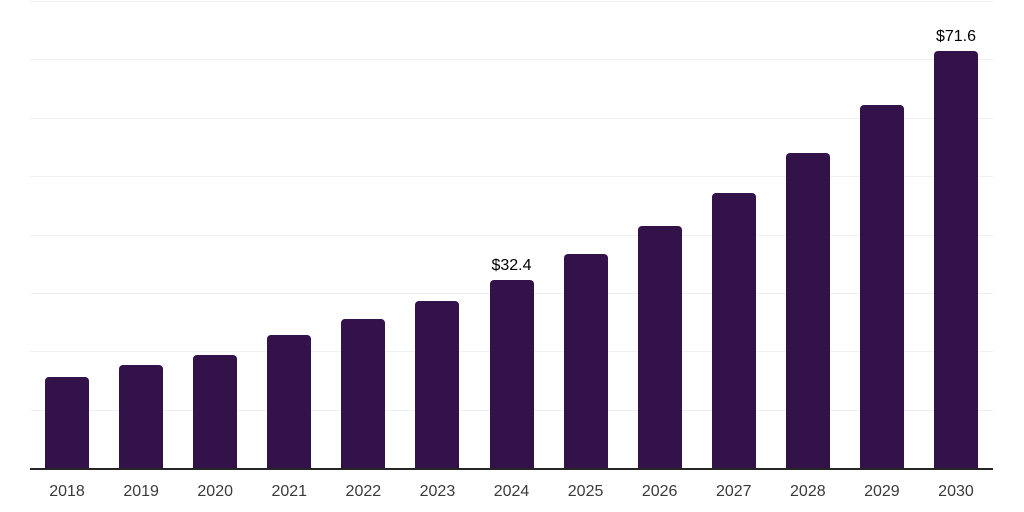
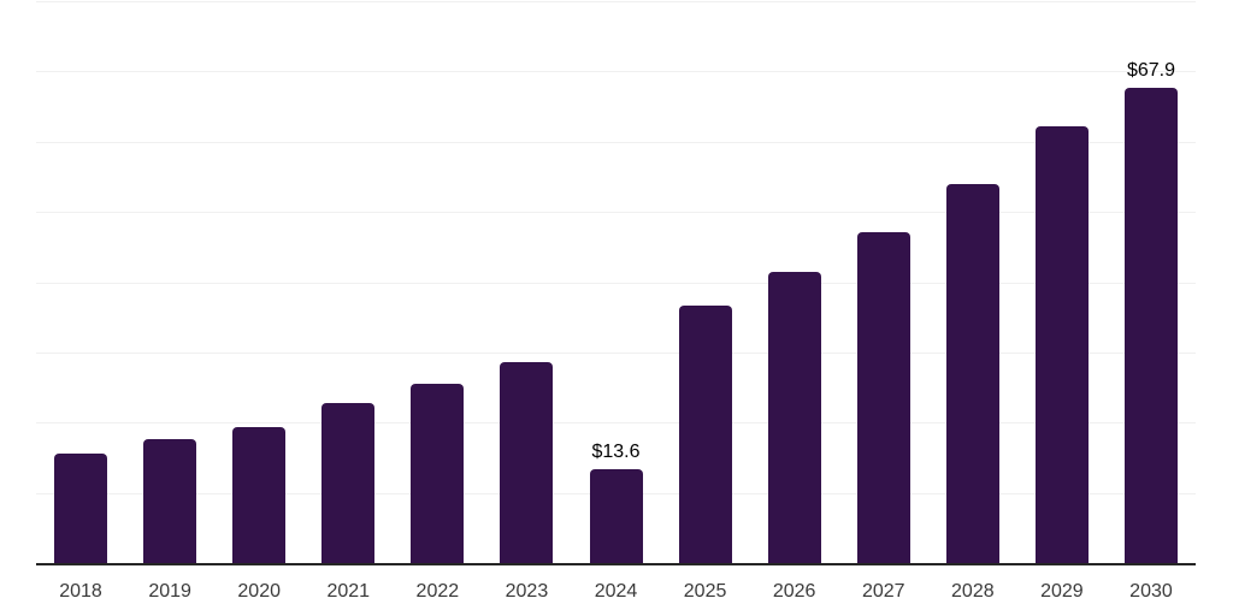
2024: $32.4 -> $13.6
2030: $71.6 -> $67.9
